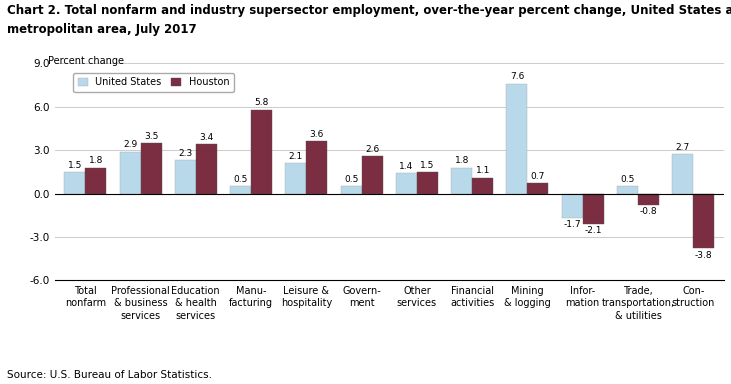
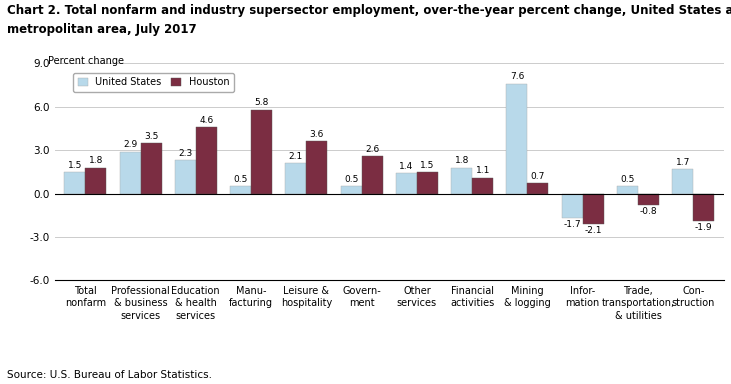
Houston/Education & health services: 3.4 -> 4.6
United States/Con- struction: 2.7 -> 1.7
Houston/Con- struction: -3.8 -> -1.9
